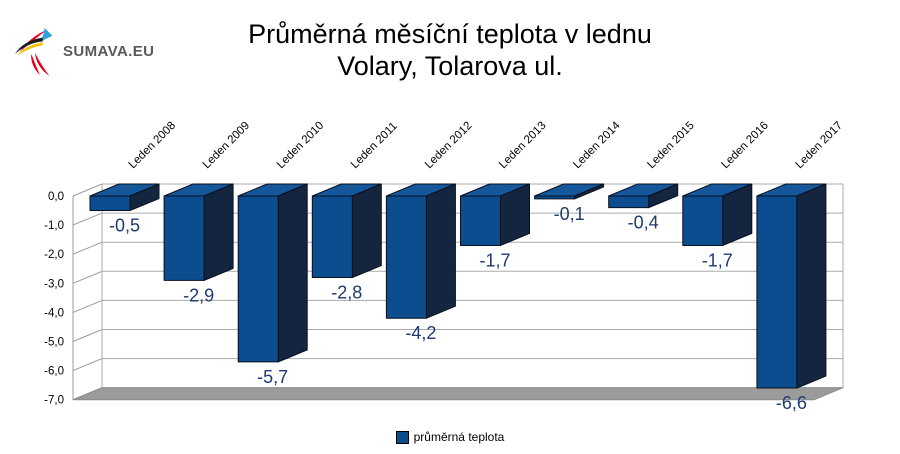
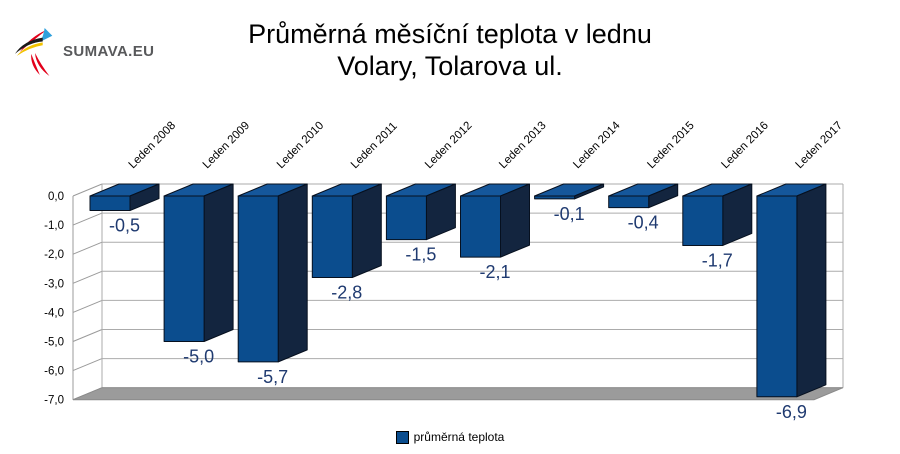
Leden 2009: -2,9 -> -5,0
Leden 2012: -4,2 -> -1,5
Leden 2013: -1,7 -> -2,1
Leden 2017: -6,6 -> -6,9
